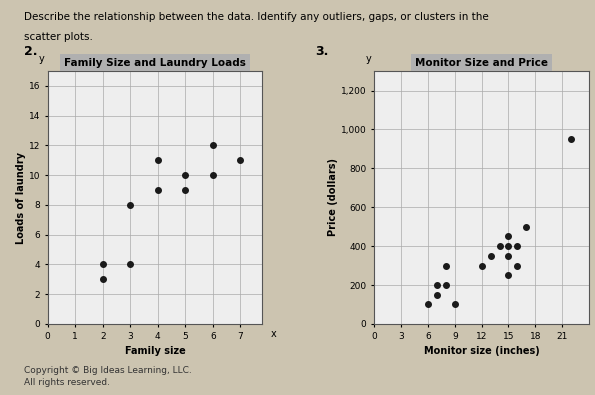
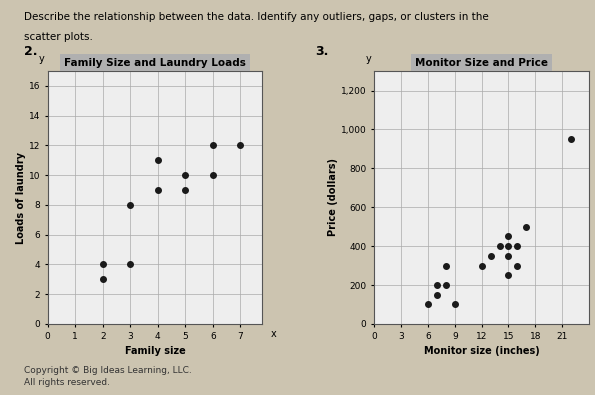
Family Size and Laundry Loads/7: 11 -> 12
